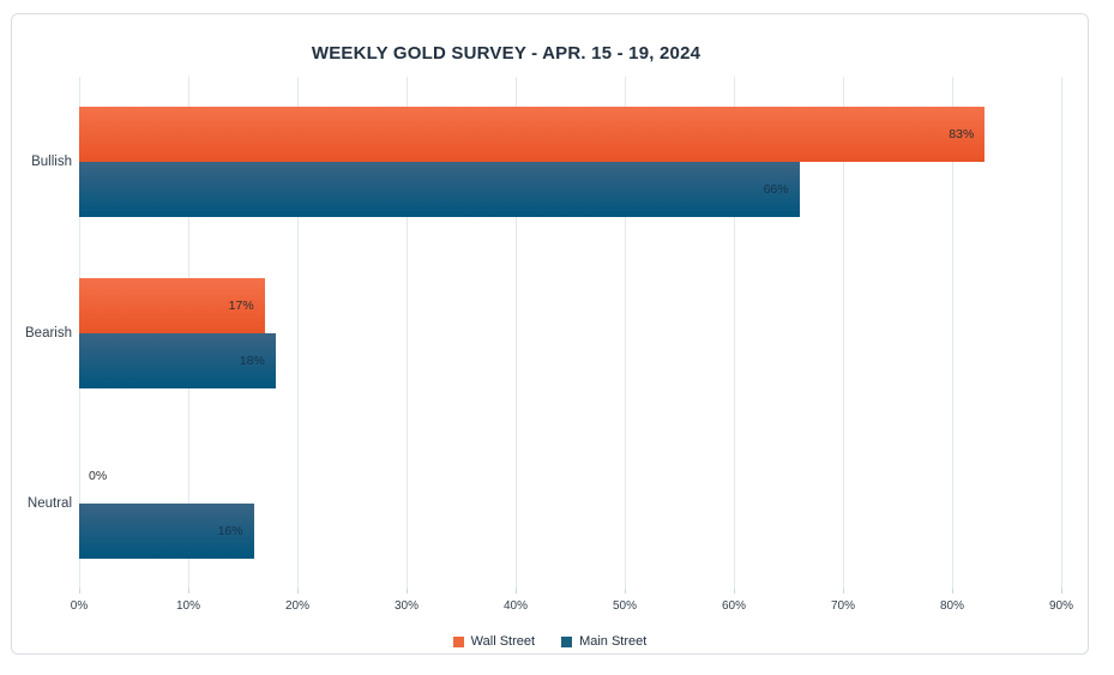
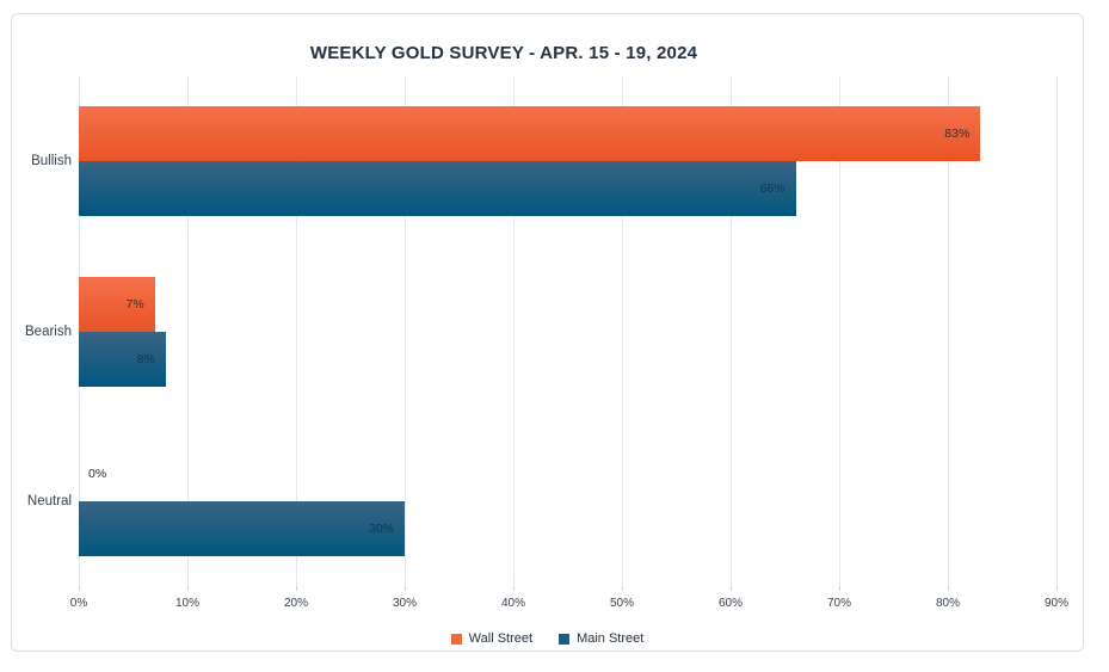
Wall Street/Bearish: 17% -> 7%
Main Street/Bearish: 18% -> 8%
Main Street/Neutral: 16% -> 30%
